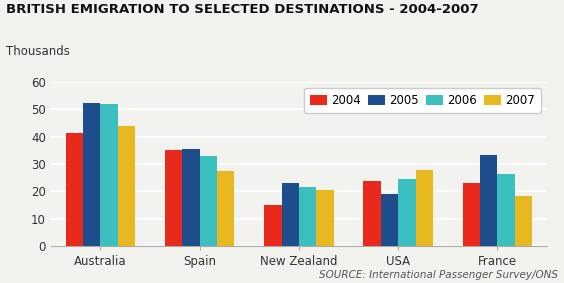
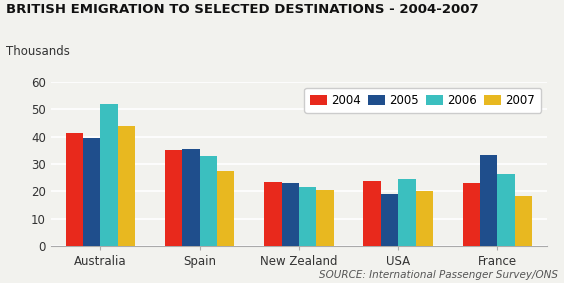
2005/Australia: 52.5 -> 39.5
2004/New Zealand: 15.0 -> 23.5
2007/USA: 28.0 -> 20.0
